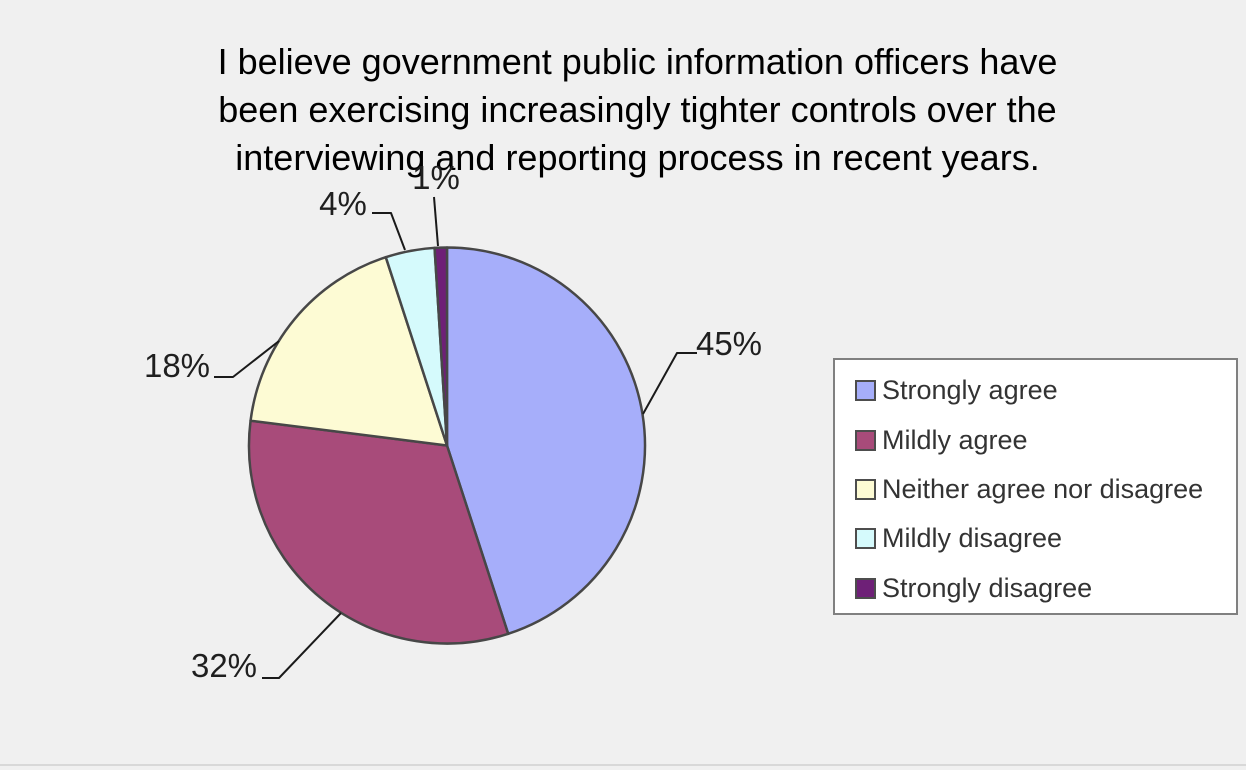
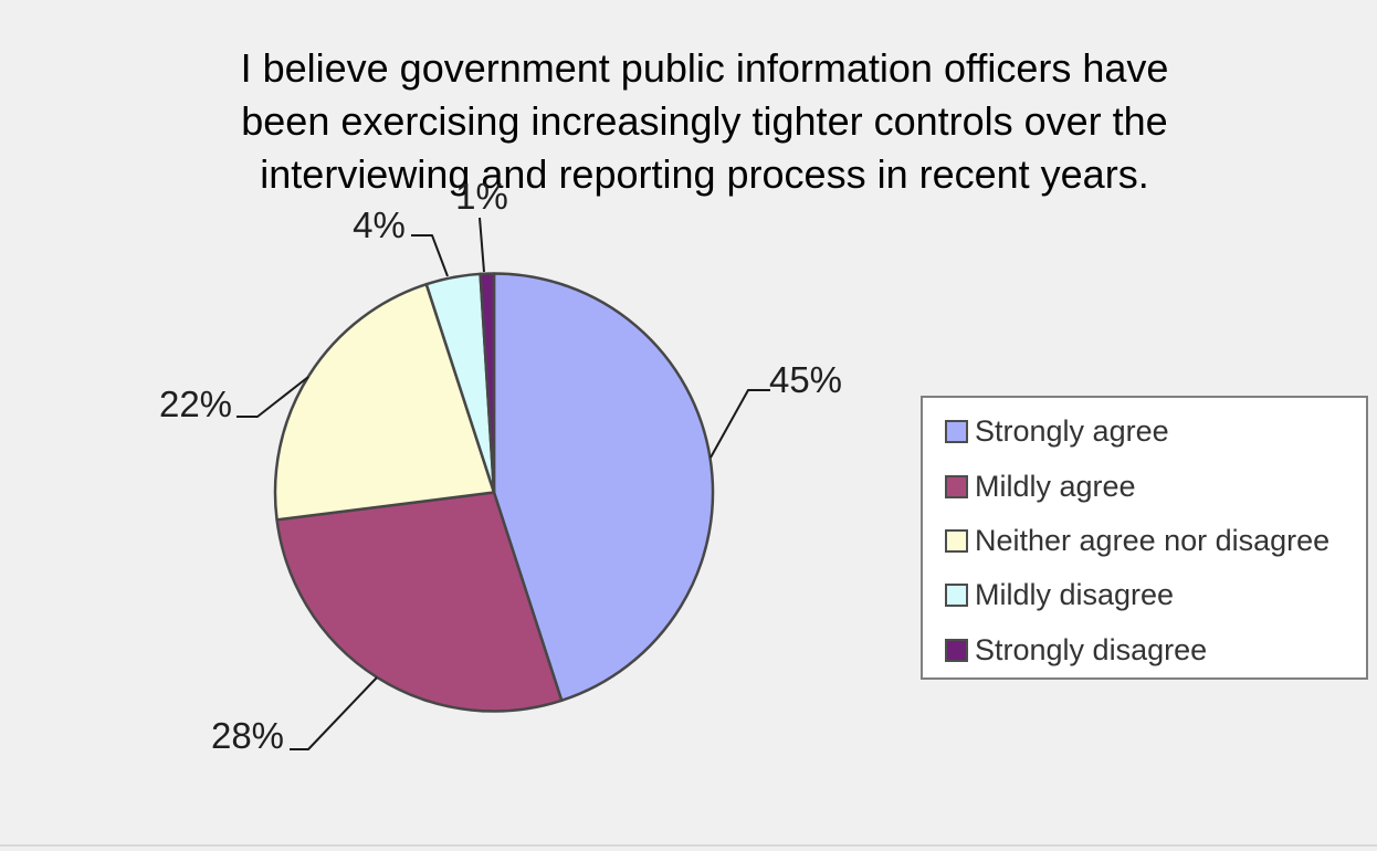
Mildly agree: 32% -> 28%
Neither agree nor disagree: 18% -> 22%
